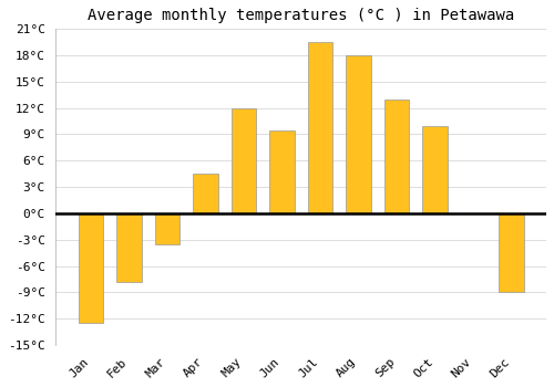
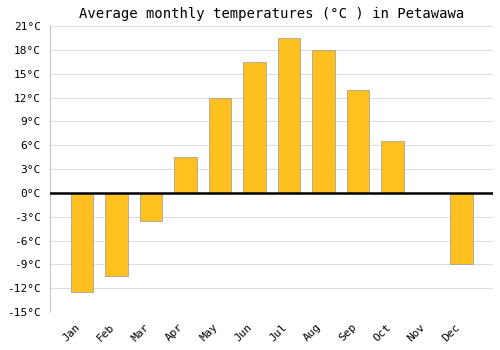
Feb: -7.8°C -> -10.5°C
Jun: 9.4°C -> 16.5°C
Oct: 10.0°C -> 6.5°C
